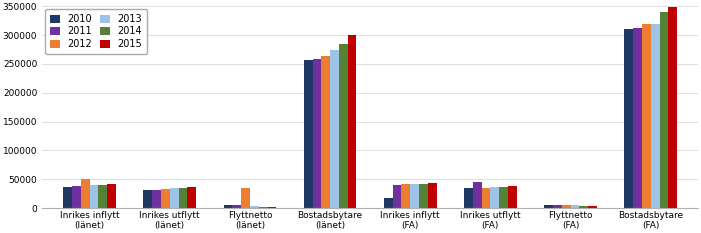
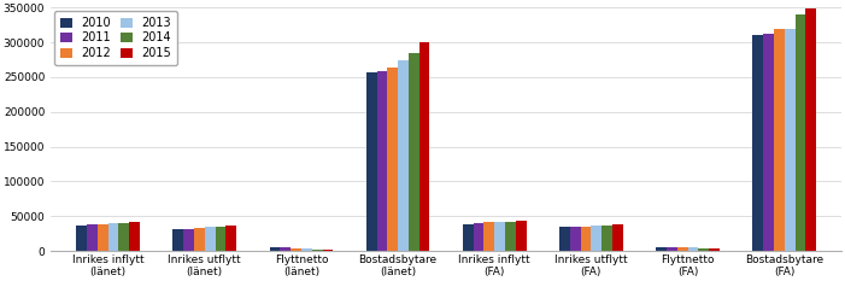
2012/Inrikes inflytt (länet): 50000 -> 39000
2012/Flyttnetto (länet): 34000 -> 4000
2010/Inrikes inflytt (FA): 18000 -> 39000
2011/Inrikes utflytt (FA): 46000 -> 35000
